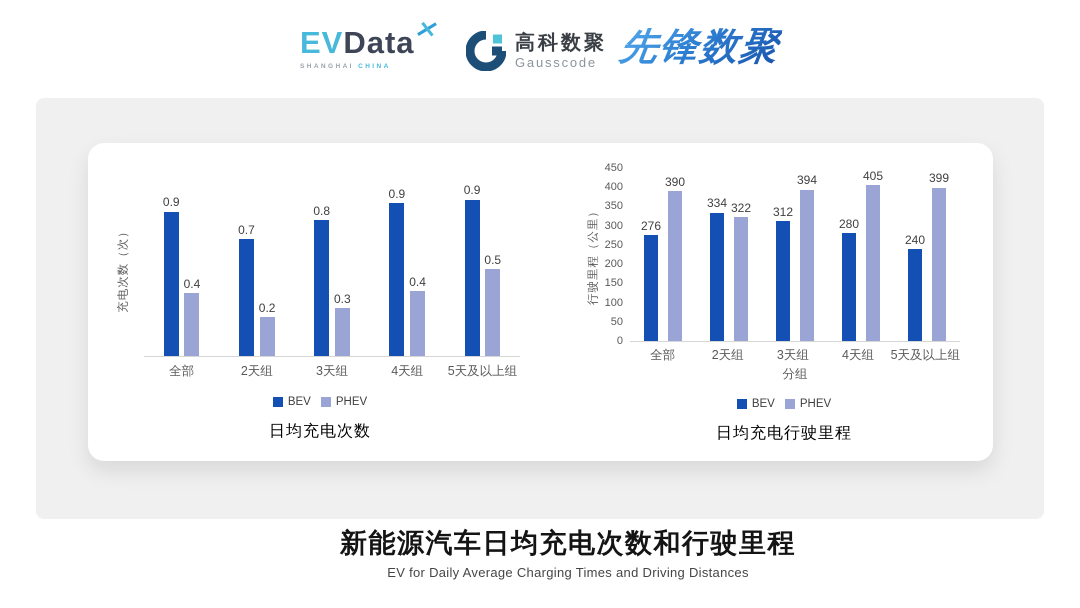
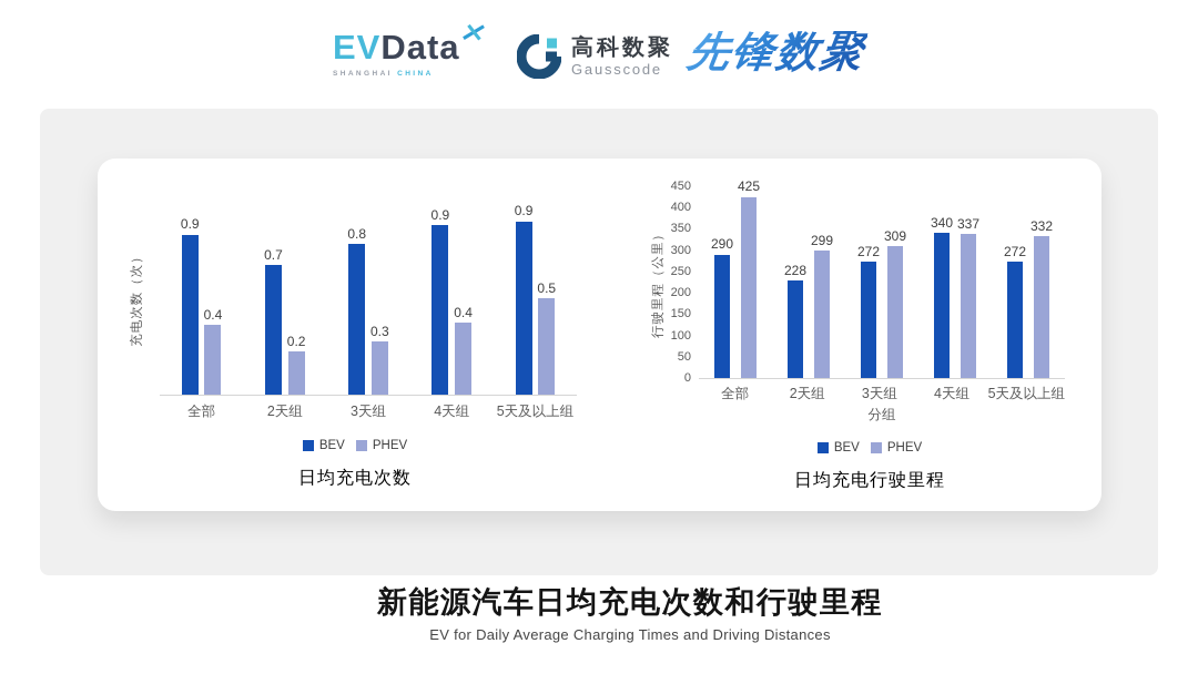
日均充电行驶里程/BEV/全部: 276 -> 290
日均充电行驶里程/PHEV/全部: 390 -> 425
日均充电行驶里程/BEV/2天组: 334 -> 228
日均充电行驶里程/PHEV/2天组: 322 -> 299
日均充电行驶里程/BEV/3天组: 312 -> 272
日均充电行驶里程/PHEV/3天组: 394 -> 309
日均充电行驶里程/BEV/4天组: 280 -> 340
日均充电行驶里程/PHEV/4天组: 405 -> 337
日均充电行驶里程/BEV/5天及以上组: 240 -> 272
日均充电行驶里程/PHEV/5天及以上组: 399 -> 332
